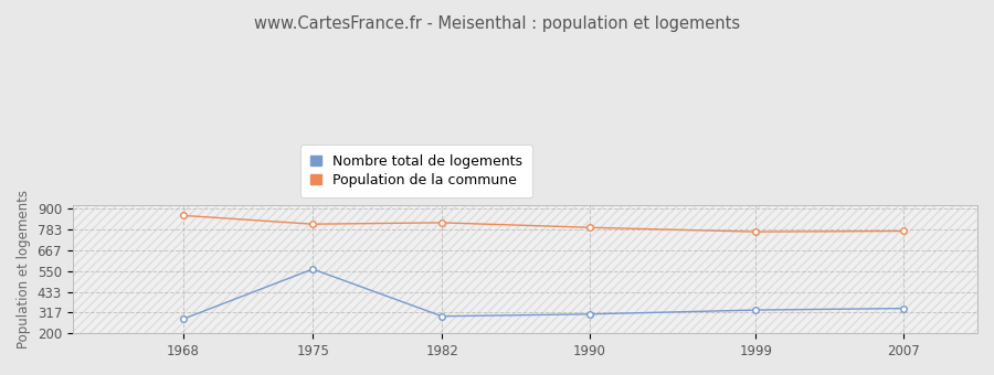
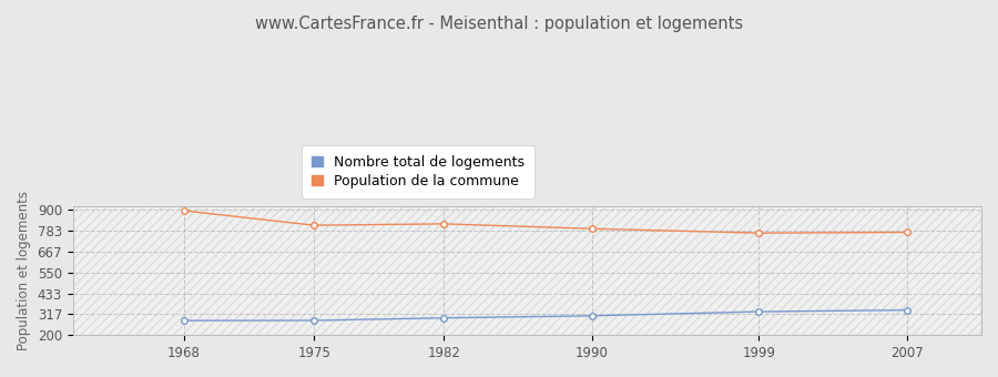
Population de la commune/1968: 860 -> 890
Nombre total de logements/1975: 560 -> 280
